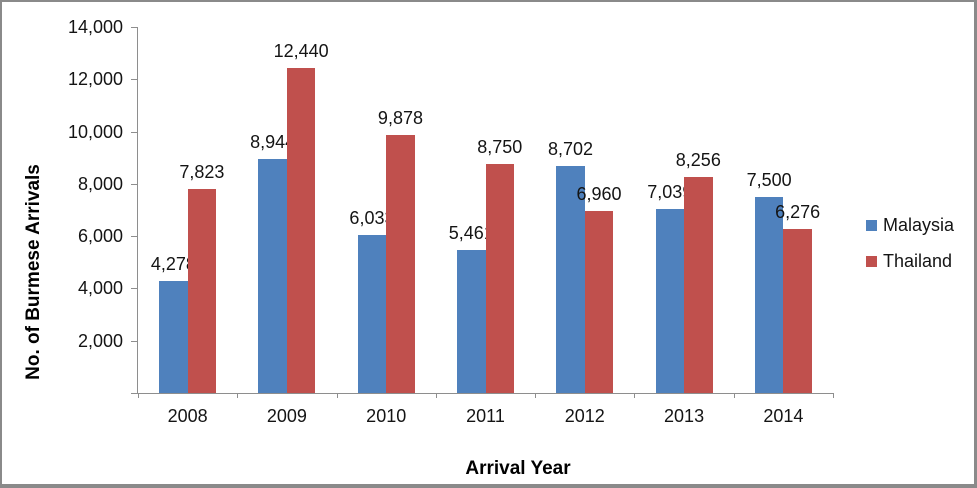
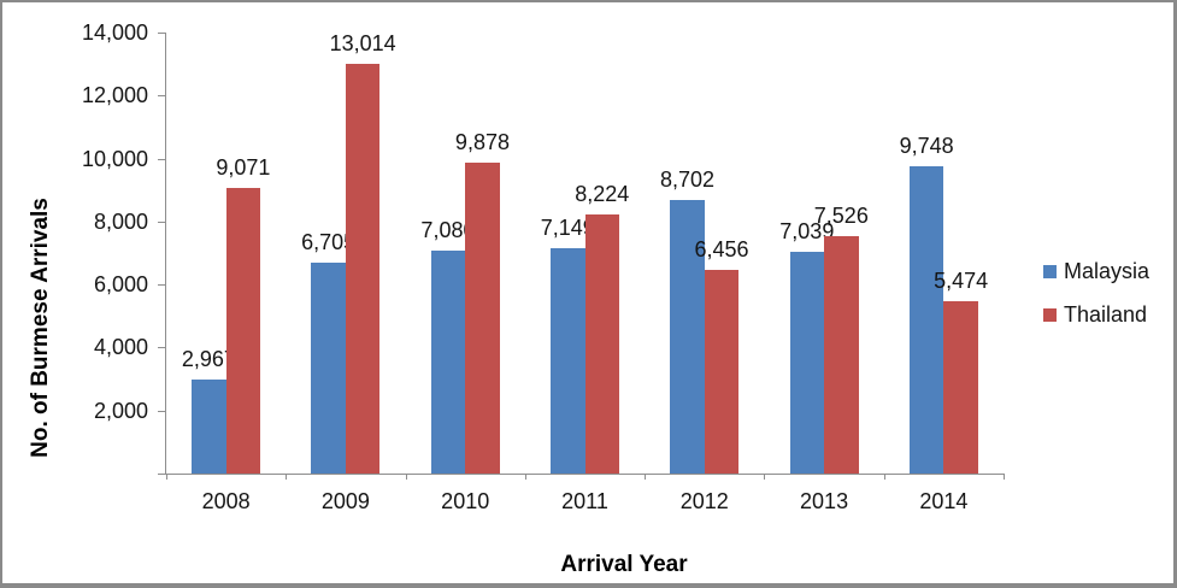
Malaysia/2008: 4,278 -> 2,967
Thailand/2008: 7,823 -> 9,071
Malaysia/2009: 8,944 -> 6,705
Thailand/2009: 12,440 -> 13,014
Malaysia/2010: 6,033 -> 7,080
Malaysia/2011: 5,461 -> 7,149
Thailand/2011: 8,750 -> 8,224
Thailand/2012: 6,960 -> 6,456
Thailand/2013: 8,256 -> 7,526
Malaysia/2014: 7,500 -> 9,748
Thailand/2014: 6,276 -> 5,474
